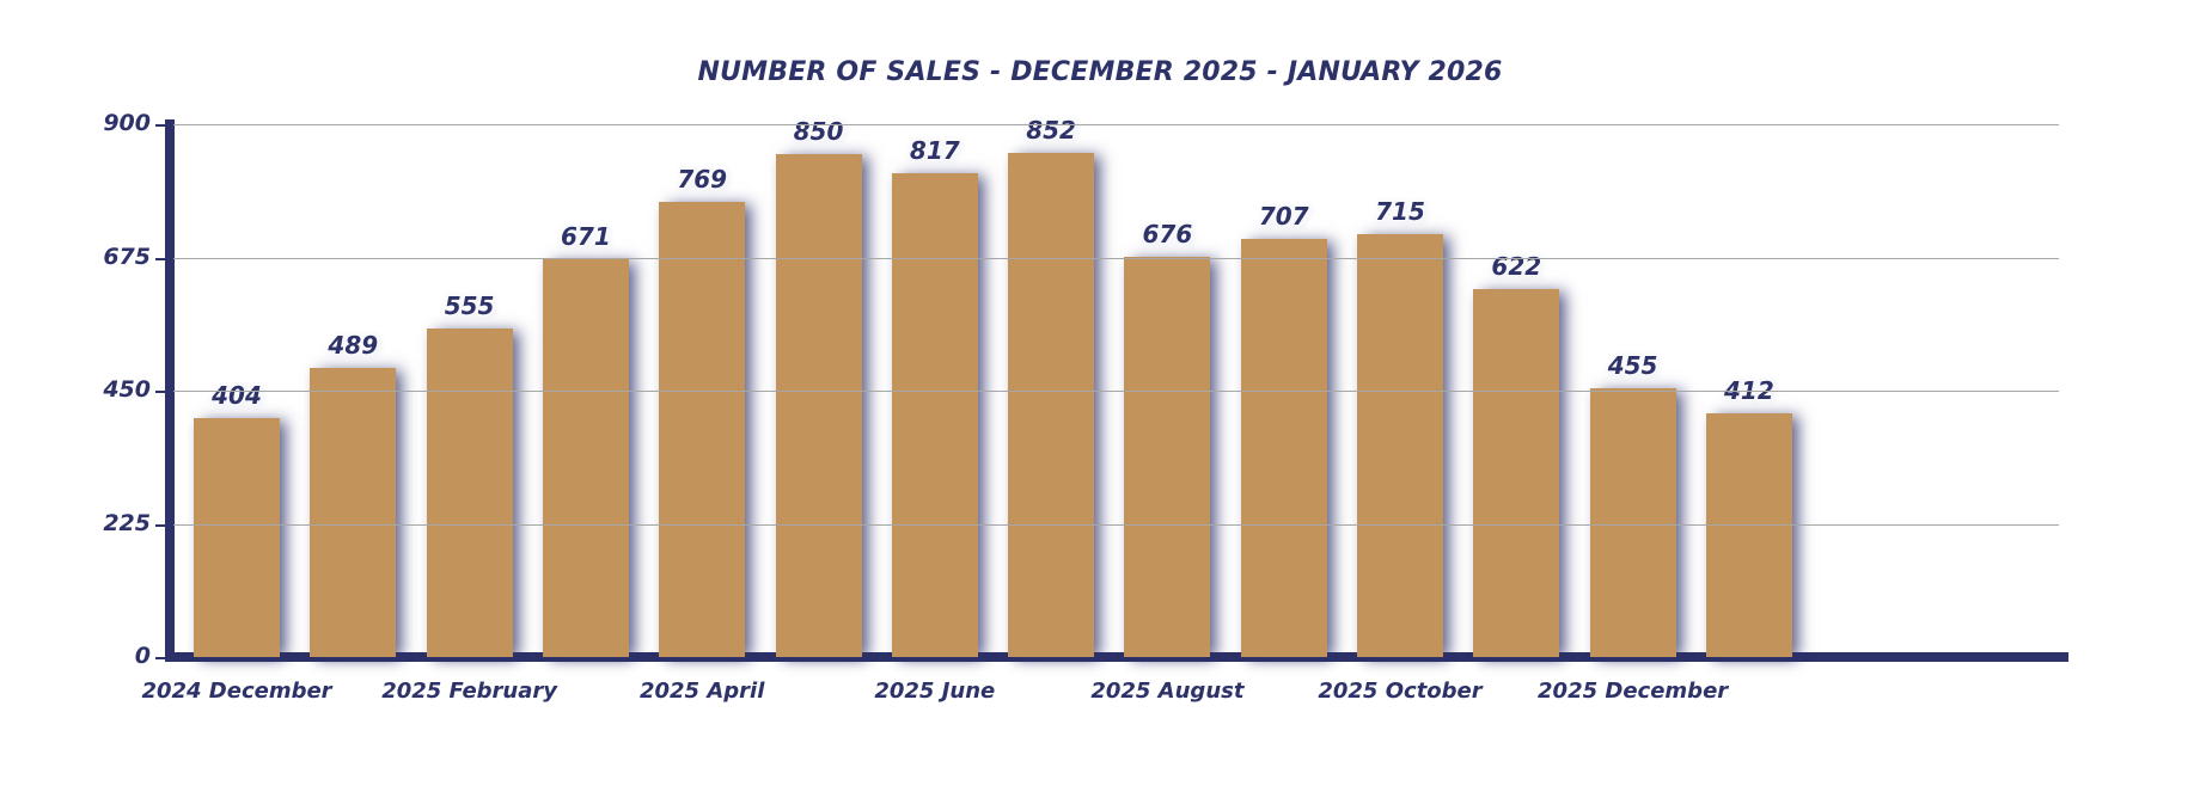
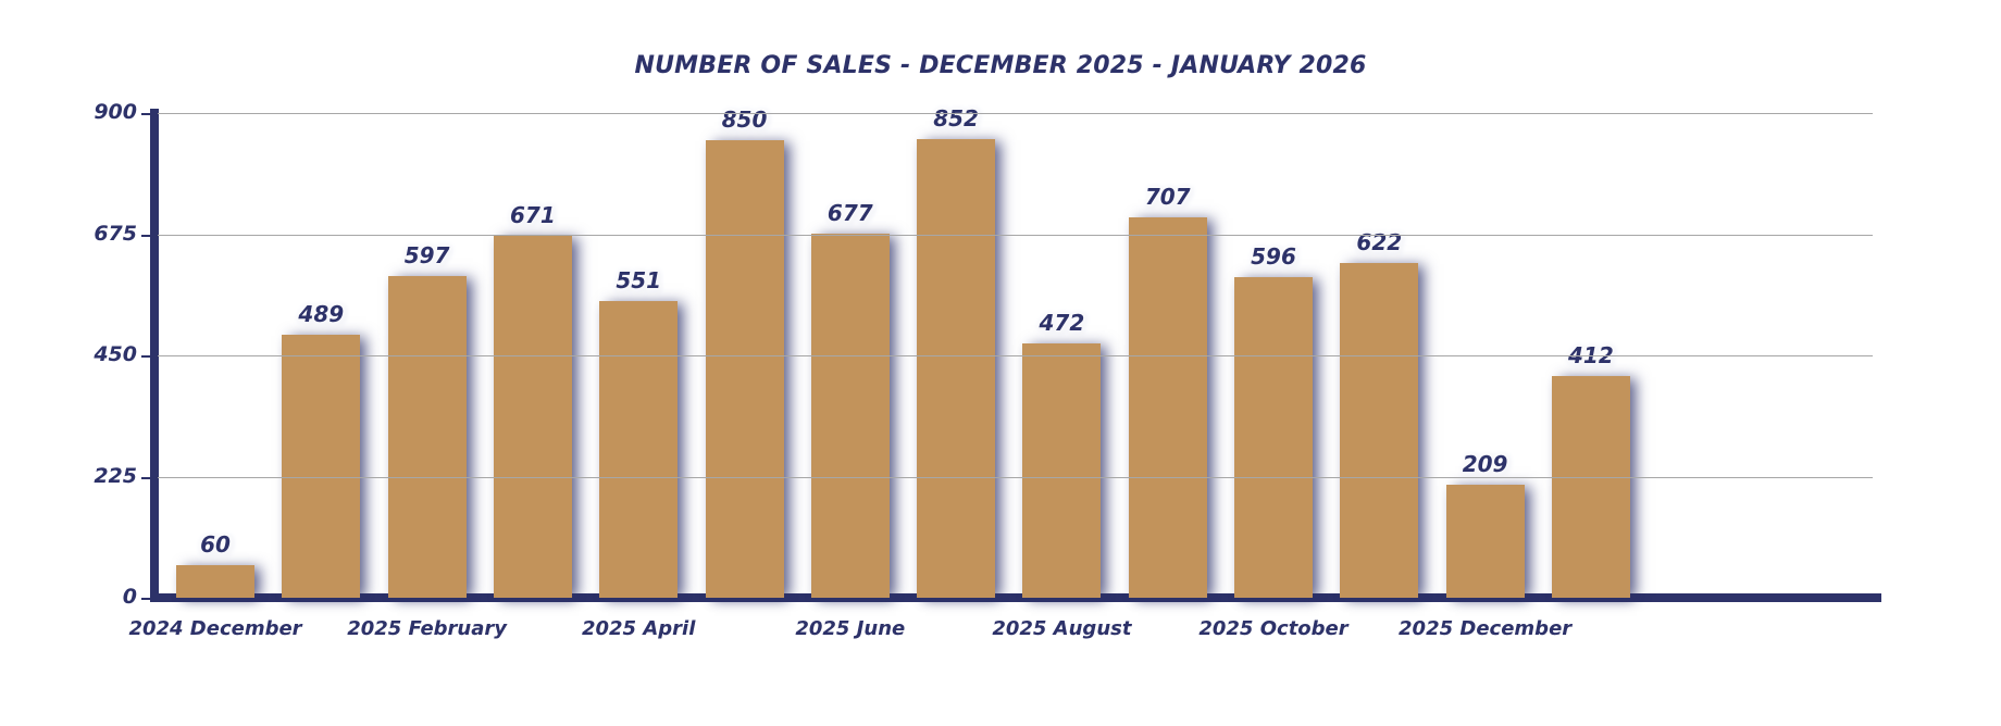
2024 December: 404 -> 60
2025 February: 555 -> 597
2025 April: 769 -> 551
2025 June: 817 -> 677
2025 August: 676 -> 472
2025 October: 715 -> 596
2025 December: 455 -> 209
